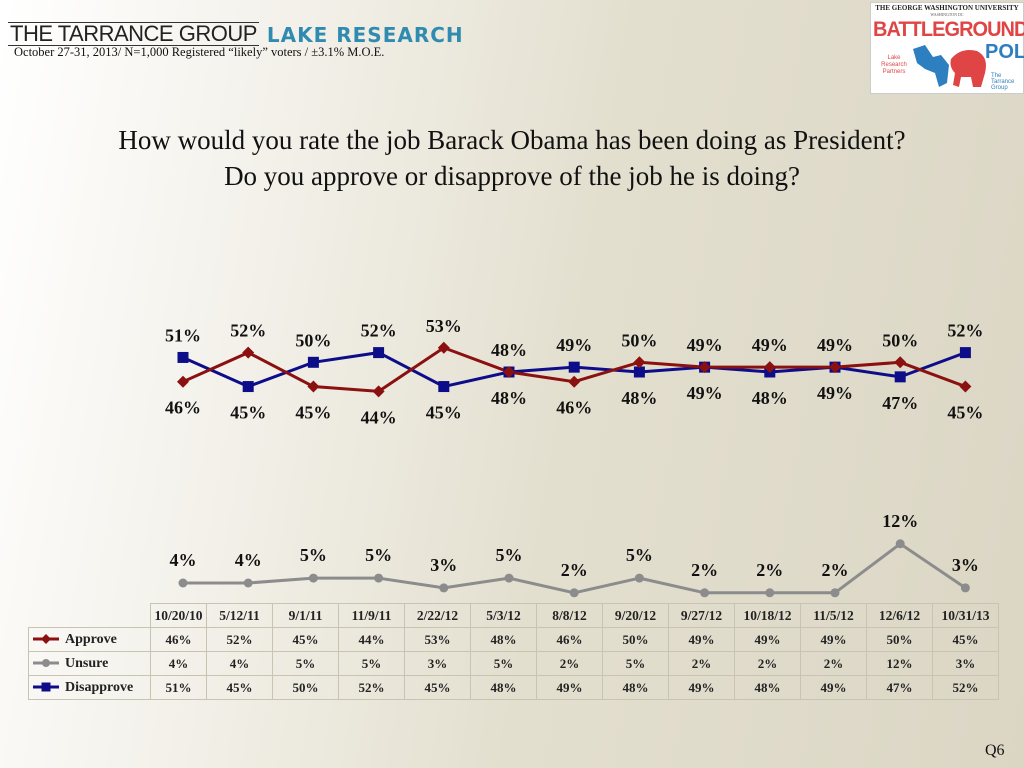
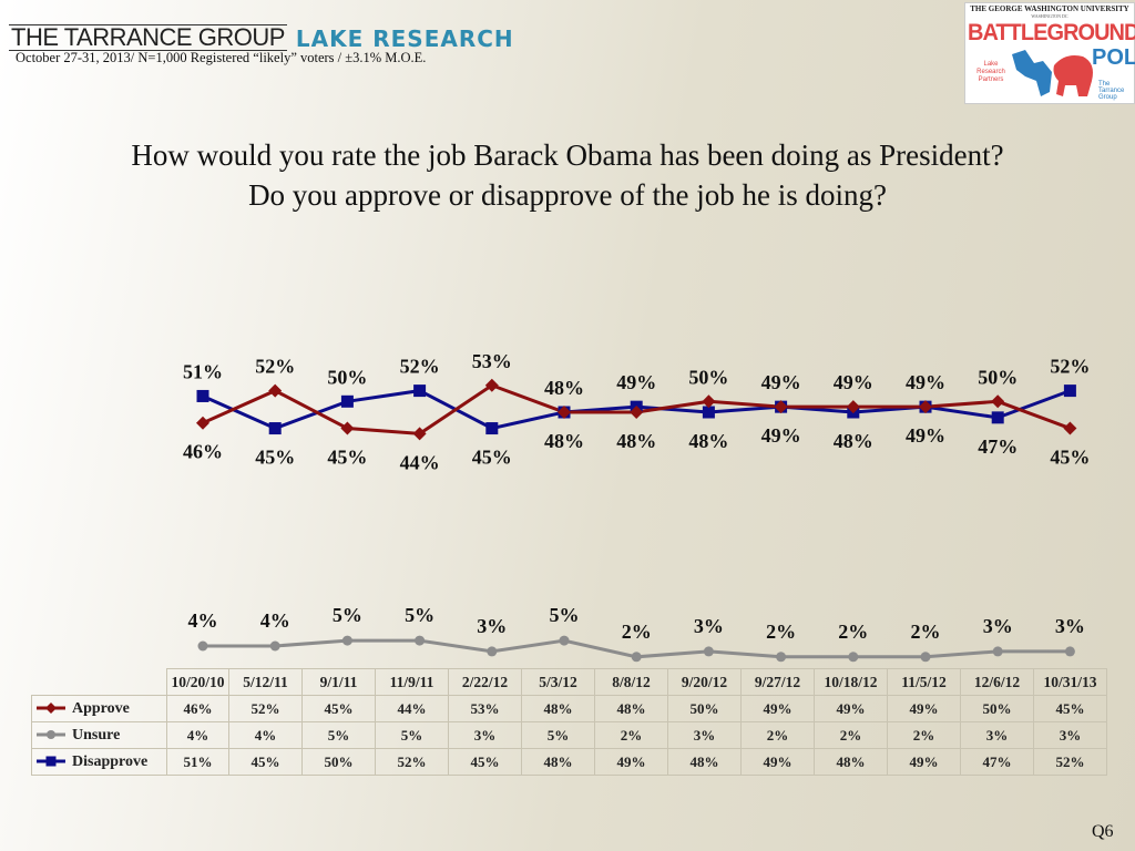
Approve/8/8/12: 46% -> 48%
Unsure/9/20/12: 5% -> 3%
Unsure/12/6/12: 12% -> 3%
